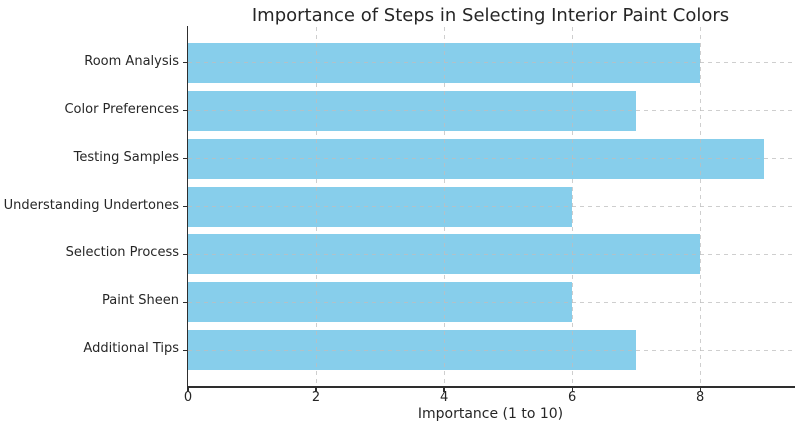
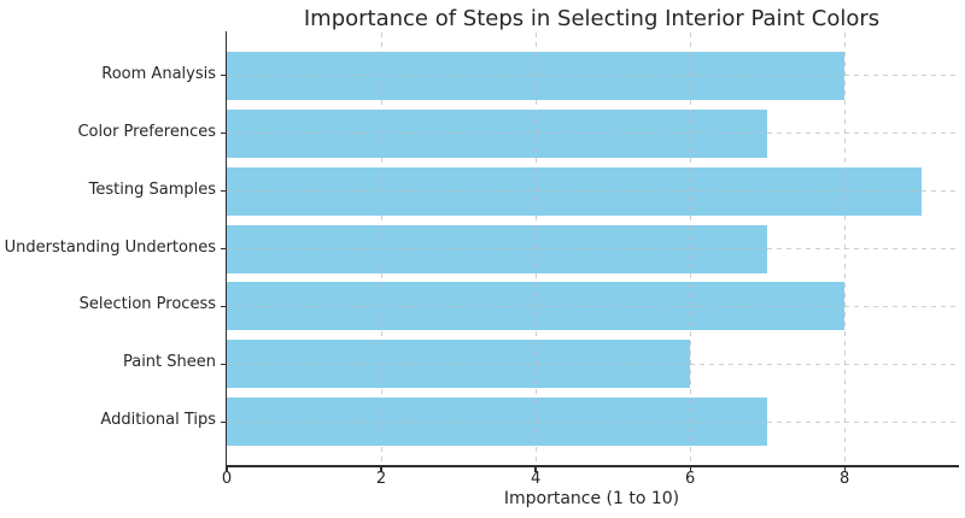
Understanding Undertones: 6 -> 7
